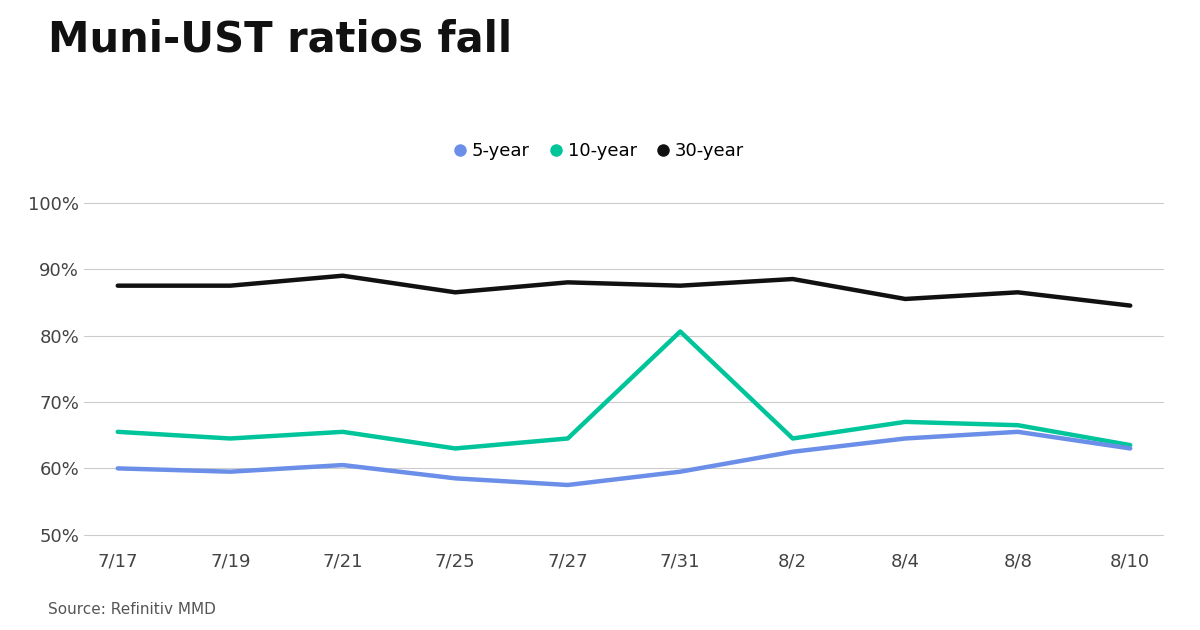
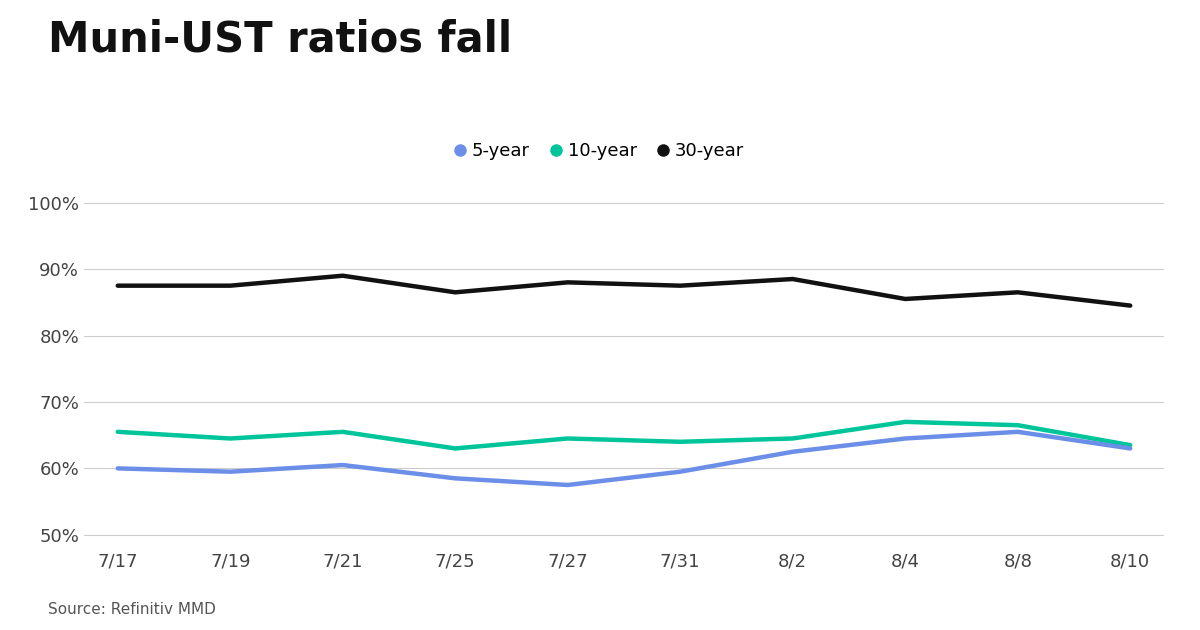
10-year/7/31: 80.6% -> 64.0%
